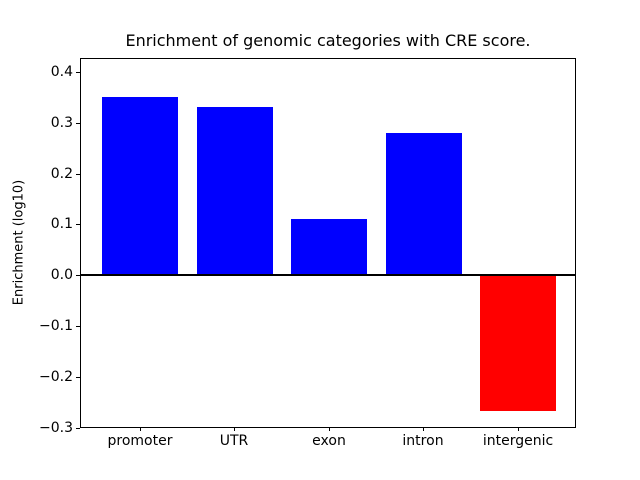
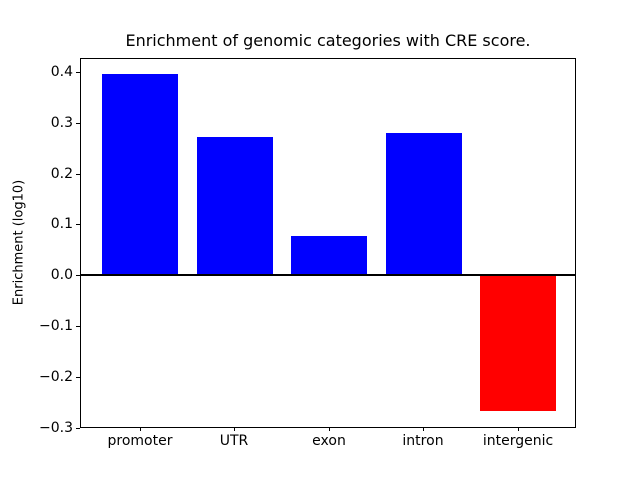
promoter: 0.35 -> 0.40
UTR: 0.33 -> 0.27
exon: 0.11 -> 0.08
